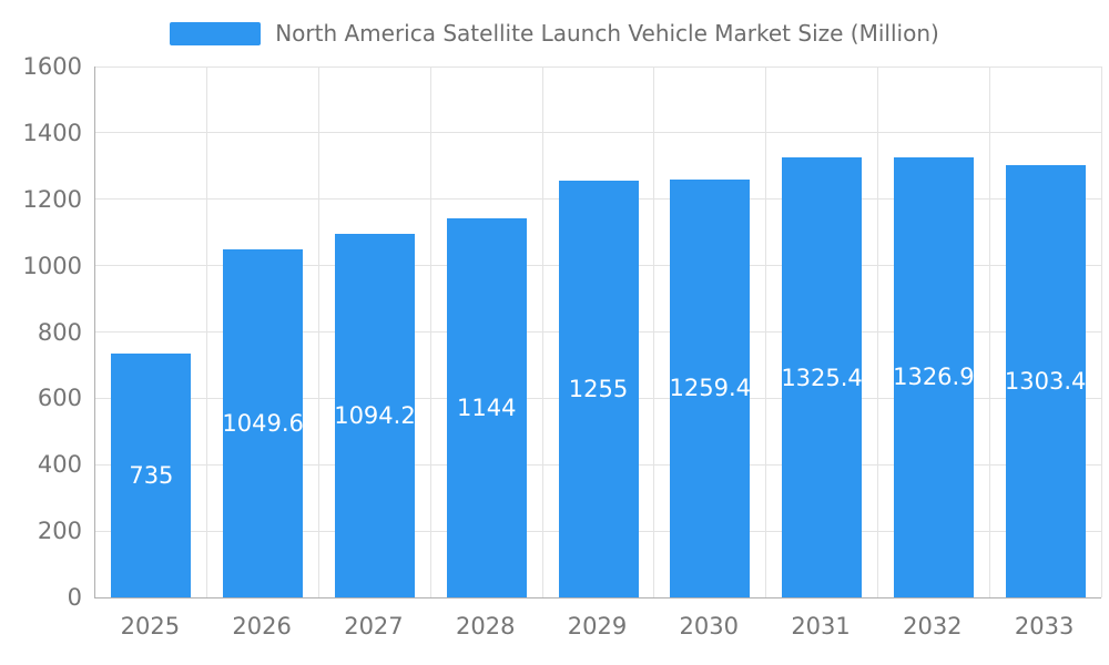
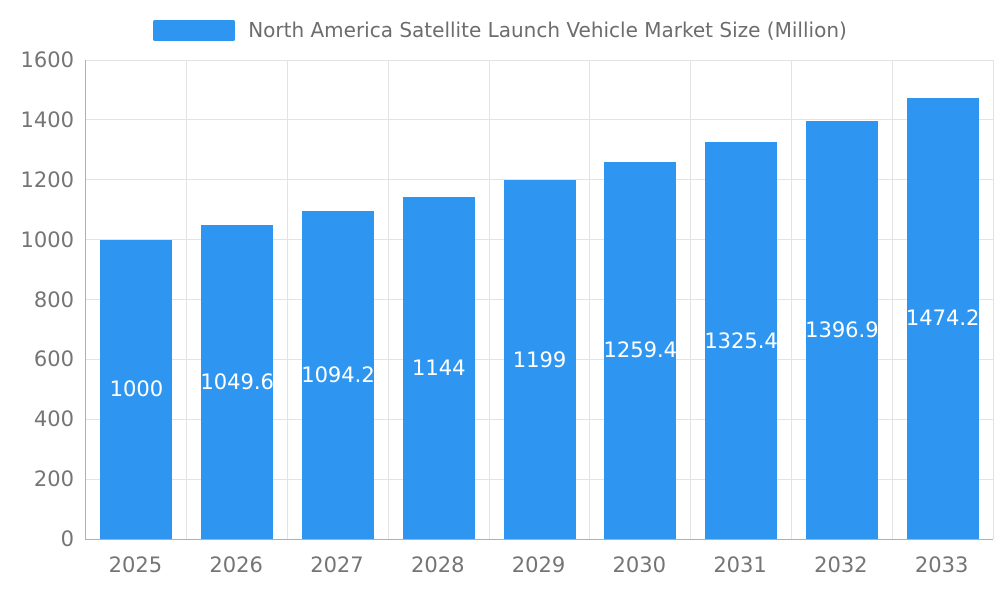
2025: 735 -> 1000
2029: 1255 -> 1199
2032: 1326.9 -> 1396.9
2033: 1303.4 -> 1474.2
